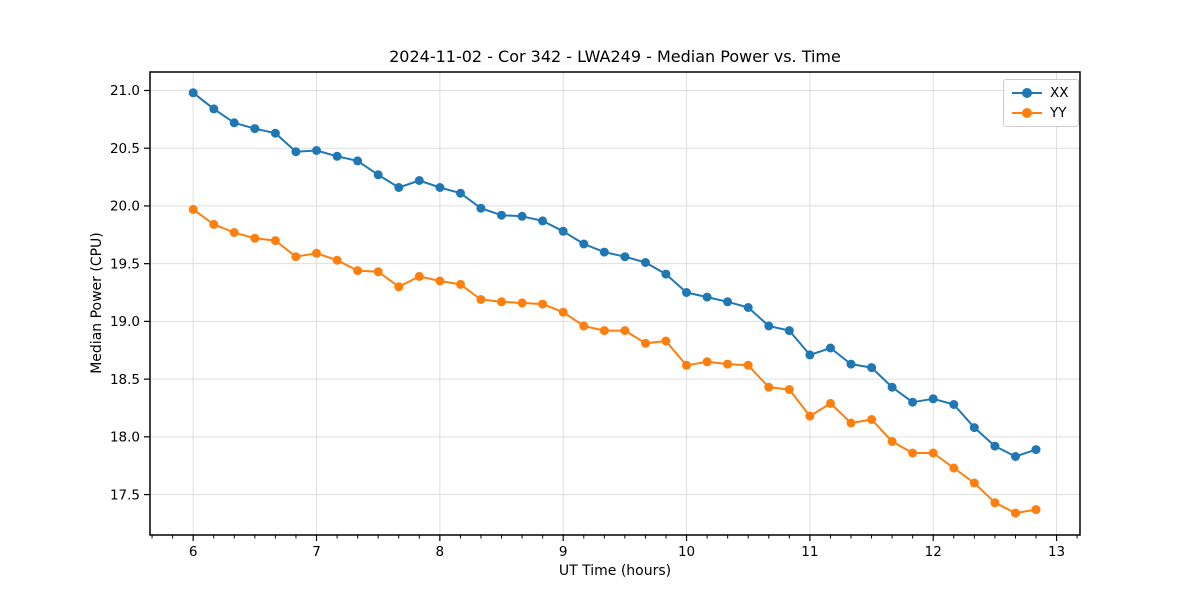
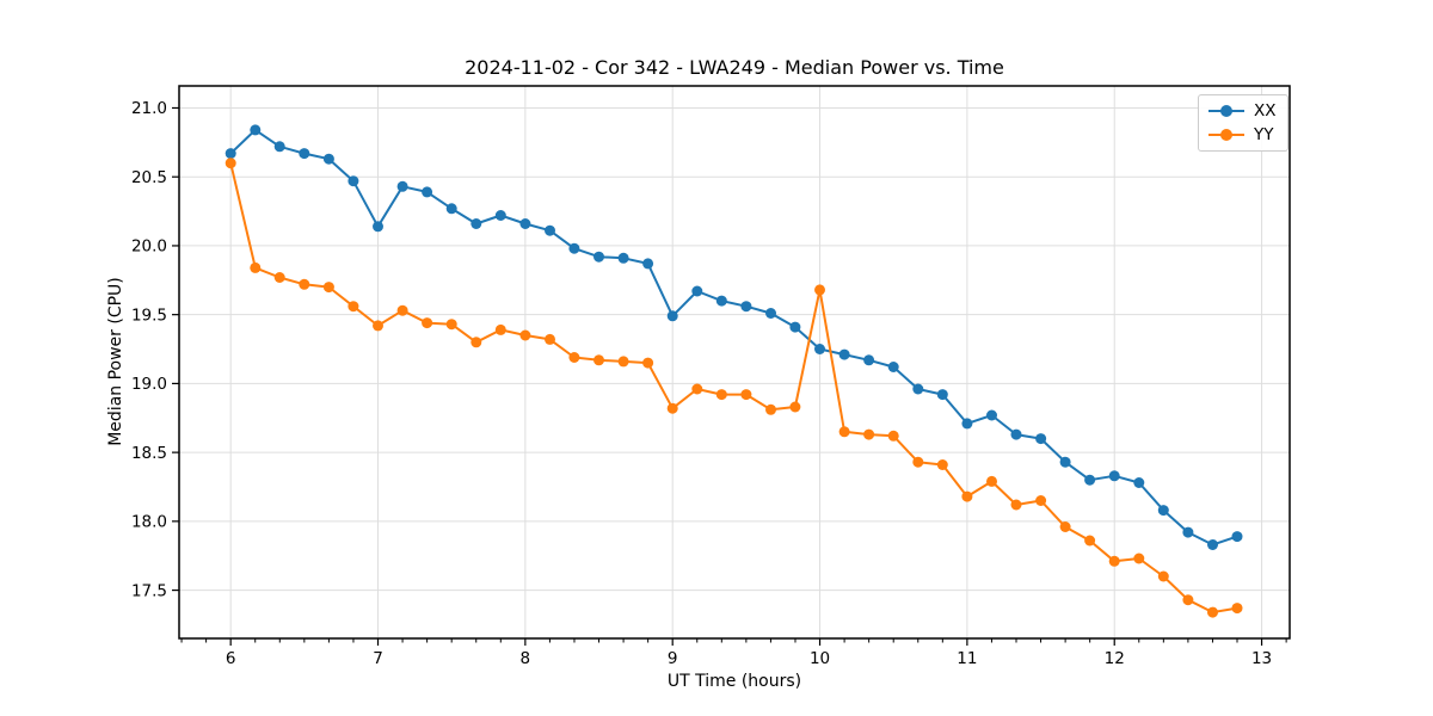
XX/6: 20.98 -> 20.67
YY/6: 19.97 -> 20.60
XX/7: 20.48 -> 20.14
YY/7: 19.59 -> 19.42
XX/9: 19.78 -> 19.49
YY/9: 19.08 -> 18.82
YY/10: 18.62 -> 19.68
YY/12: 17.86 -> 17.71
